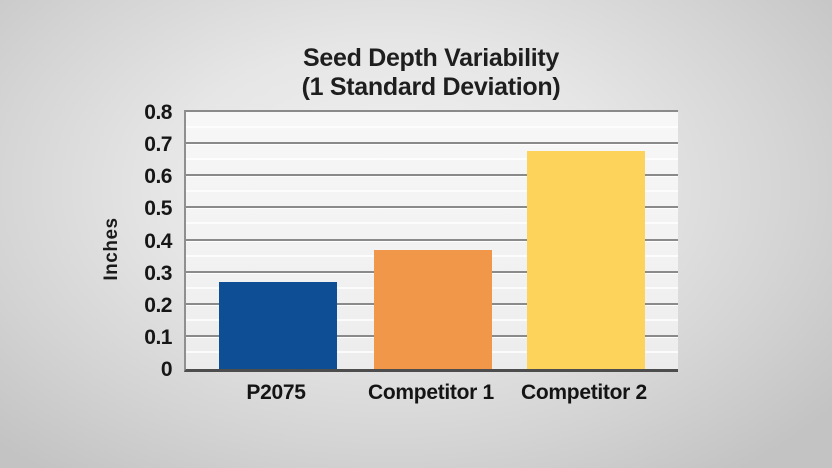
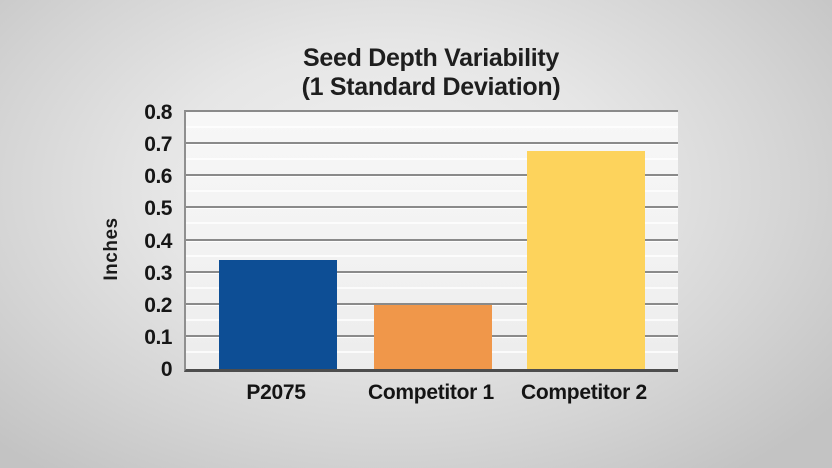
P2075: 0.27 -> 0.34
Competitor 1: 0.37 -> 0.20
